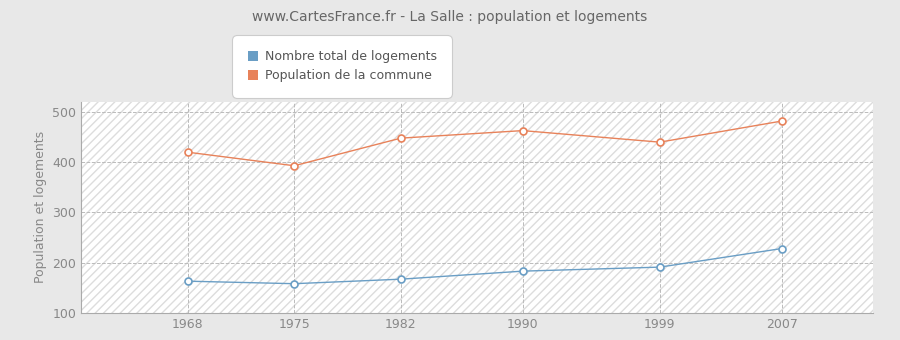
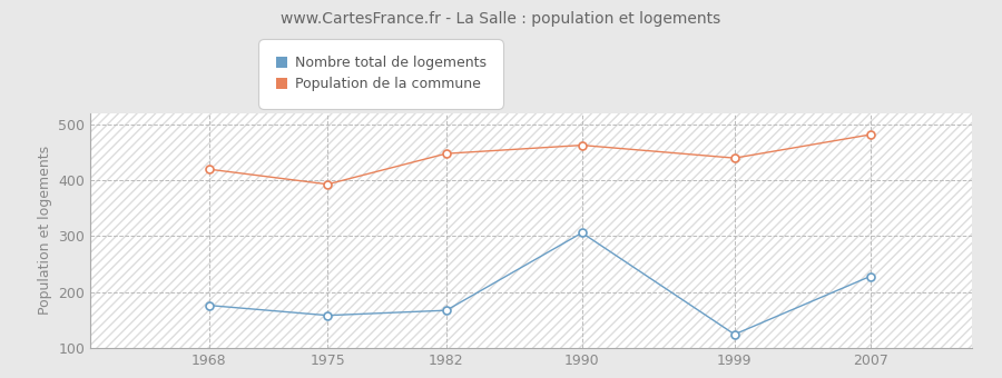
Nombre total de logements/1968: 163 -> 176
Nombre total de logements/1990: 183 -> 306
Nombre total de logements/1999: 191 -> 124
